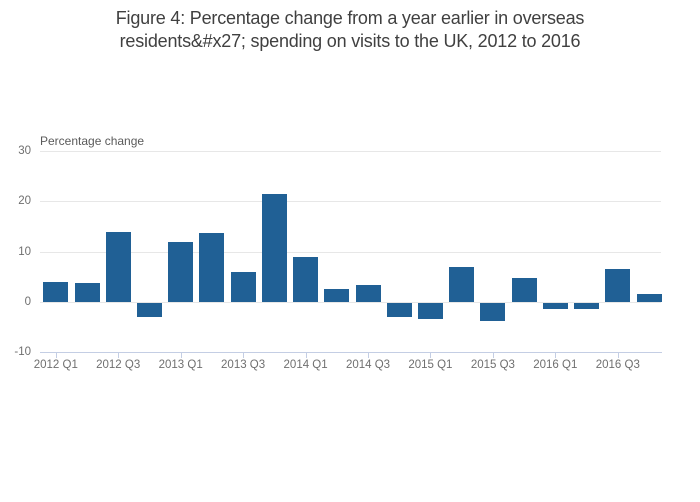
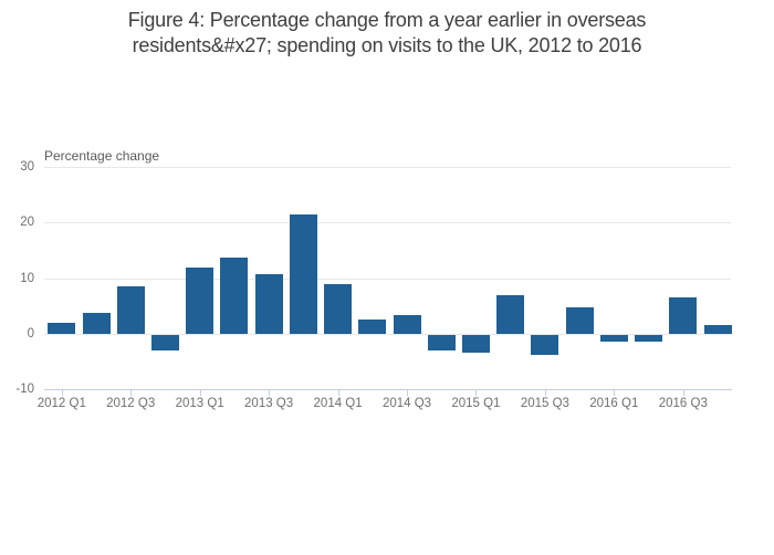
2012 Q1: 4 -> 2
2012 Q3: 14 -> 9
2013 Q3: 6 -> 11
